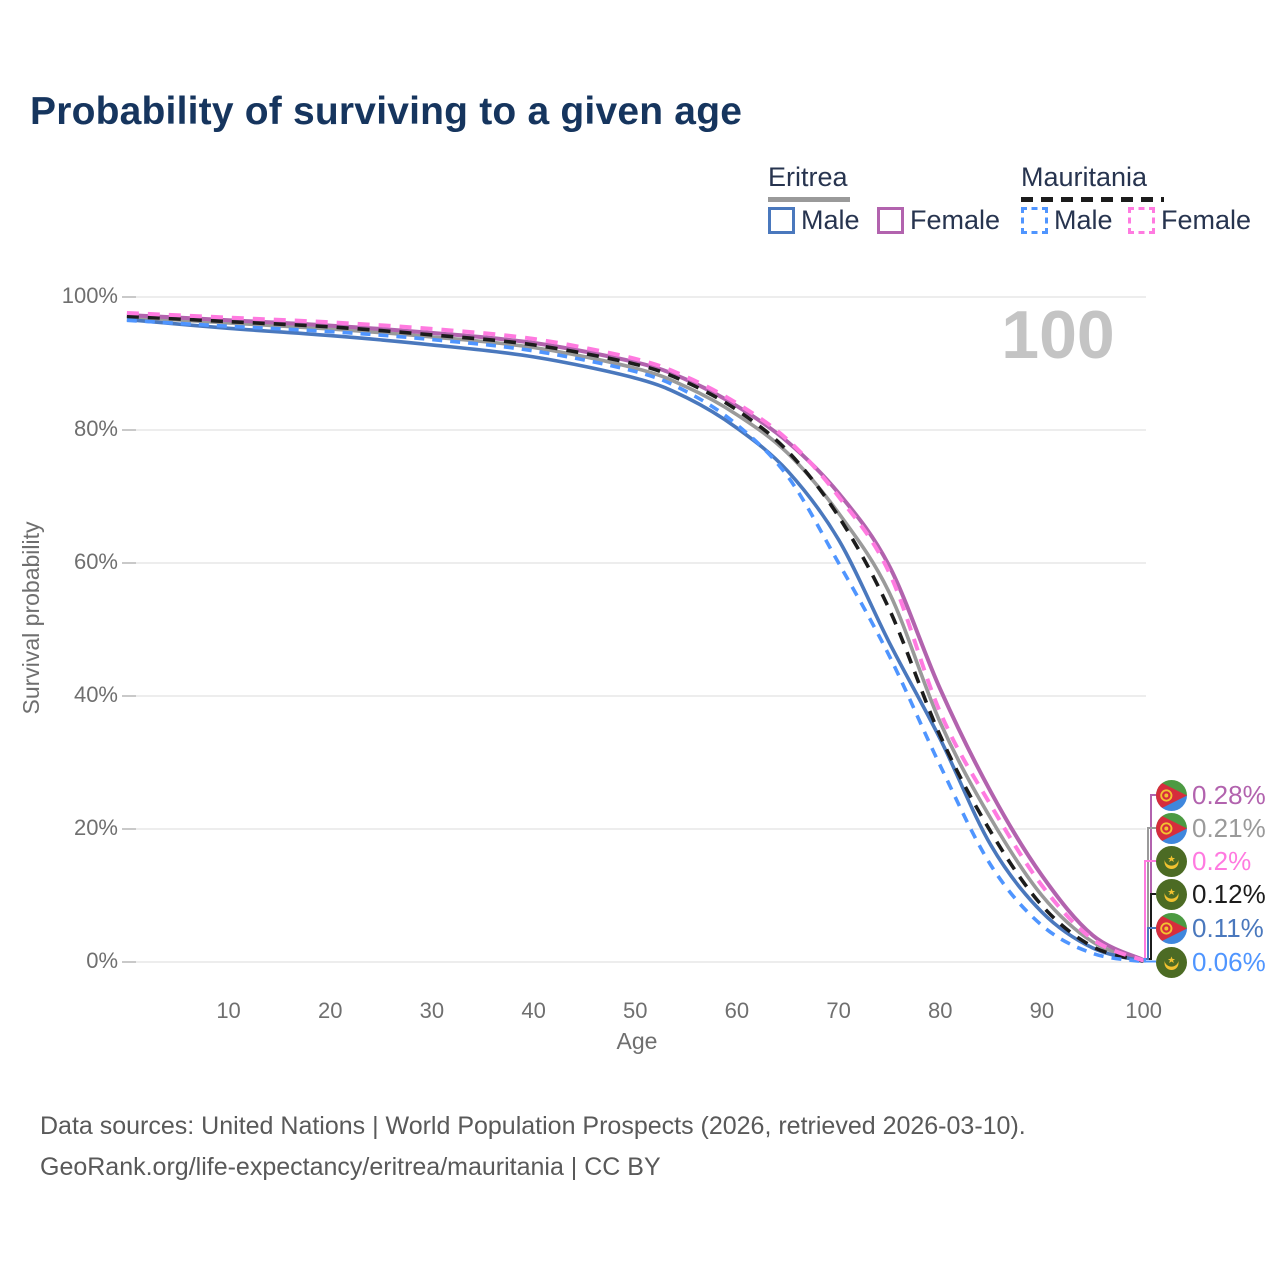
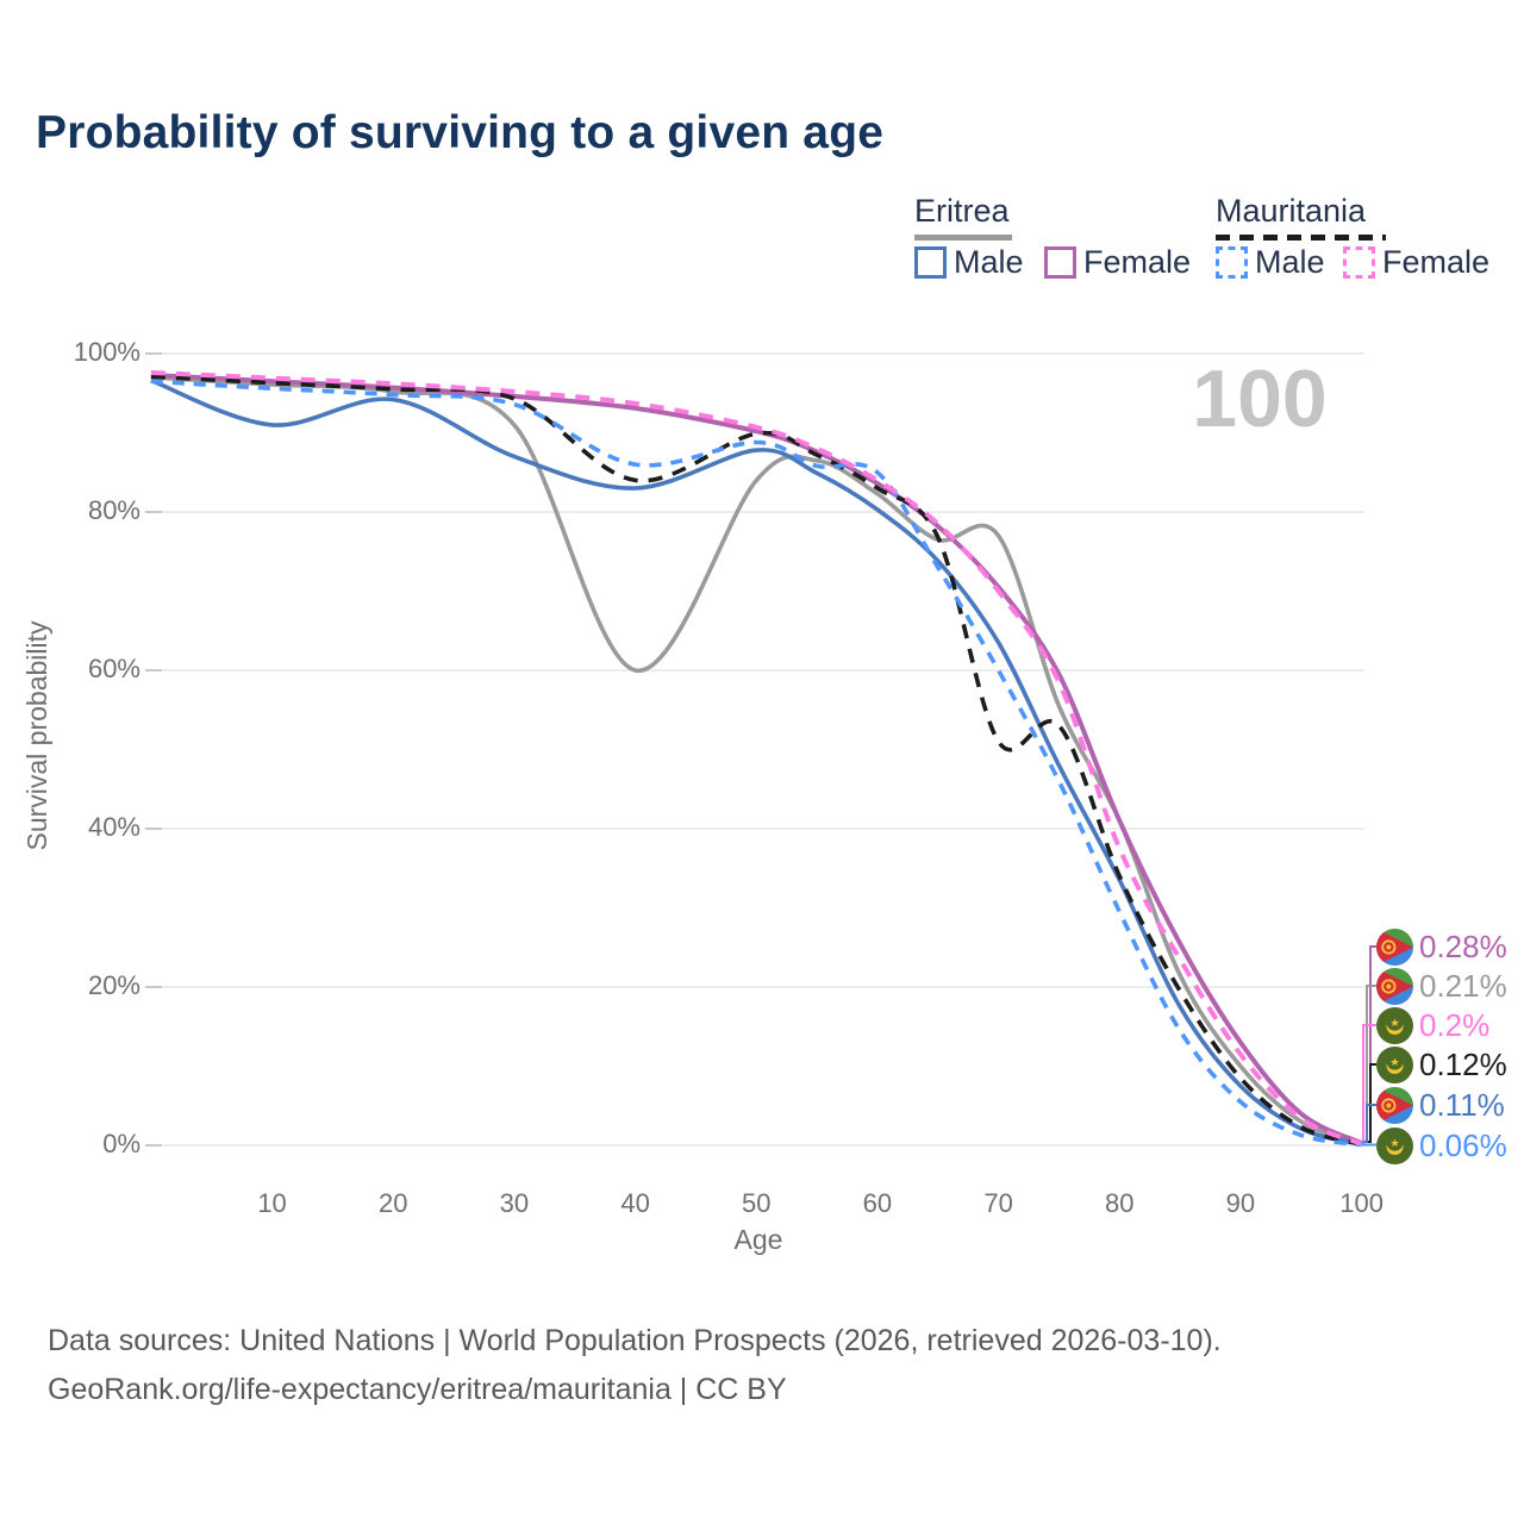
Eritrea Male/10: 95% -> 91%
Eritrea/30: 94% -> 91%
Eritrea Male/30: 93% -> 87%
Eritrea/40: 92% -> 60%
Eritrea Male/40: 91% -> 83%
Mauritania/40: 93% -> 84%
Mauritania Male/40: 92% -> 86%
Eritrea/50: 89% -> 84%
Mauritania Male/60: 81% -> 85%
Eritrea/70: 68% -> 77%
Mauritania/70: 67% -> 51%
Eritrea/80: 36% -> 41%
